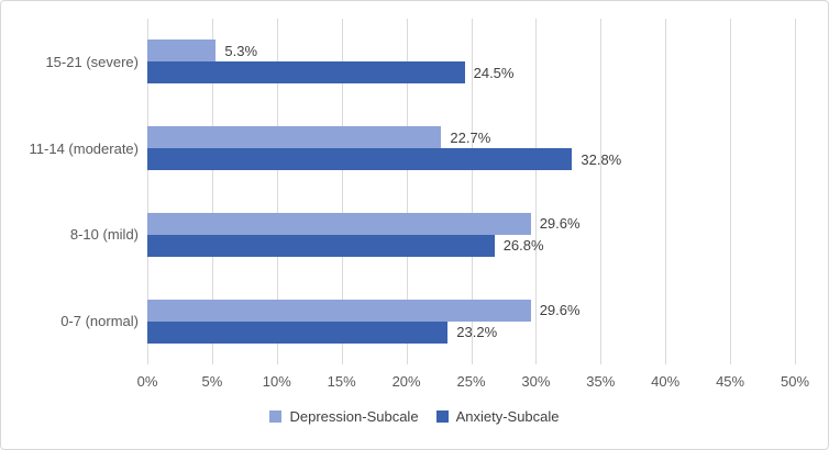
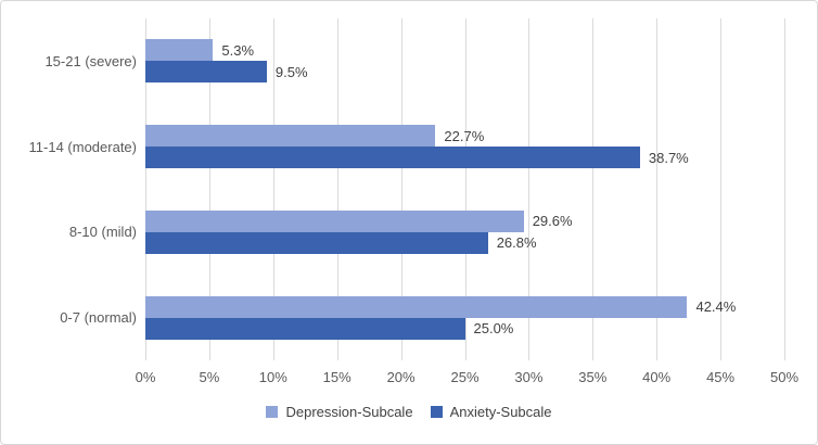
Anxiety-Subcale/15-21 (severe): 24.5% -> 9.5%
Anxiety-Subcale/11-14 (moderate): 32.8% -> 38.7%
Depression-Subcale/0-7 (normal): 29.6% -> 42.4%
Anxiety-Subcale/0-7 (normal): 23.2% -> 25.0%
